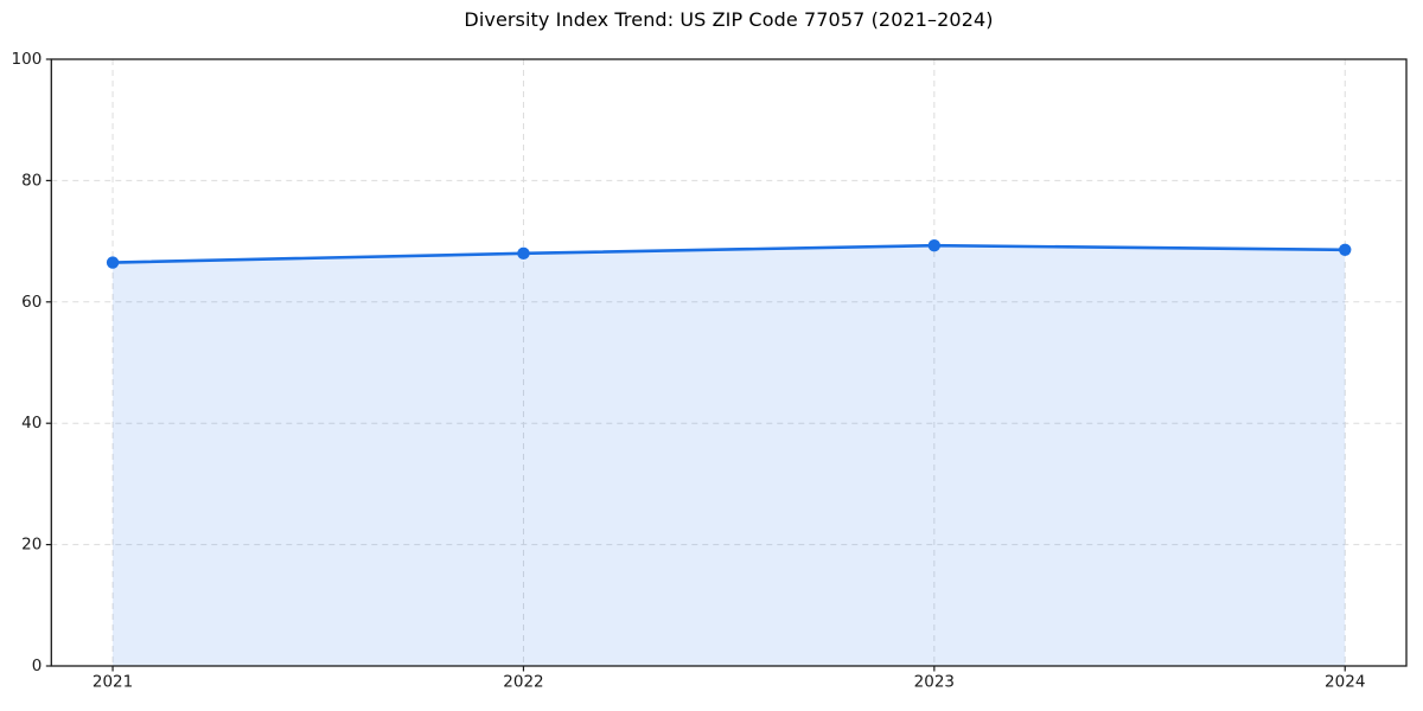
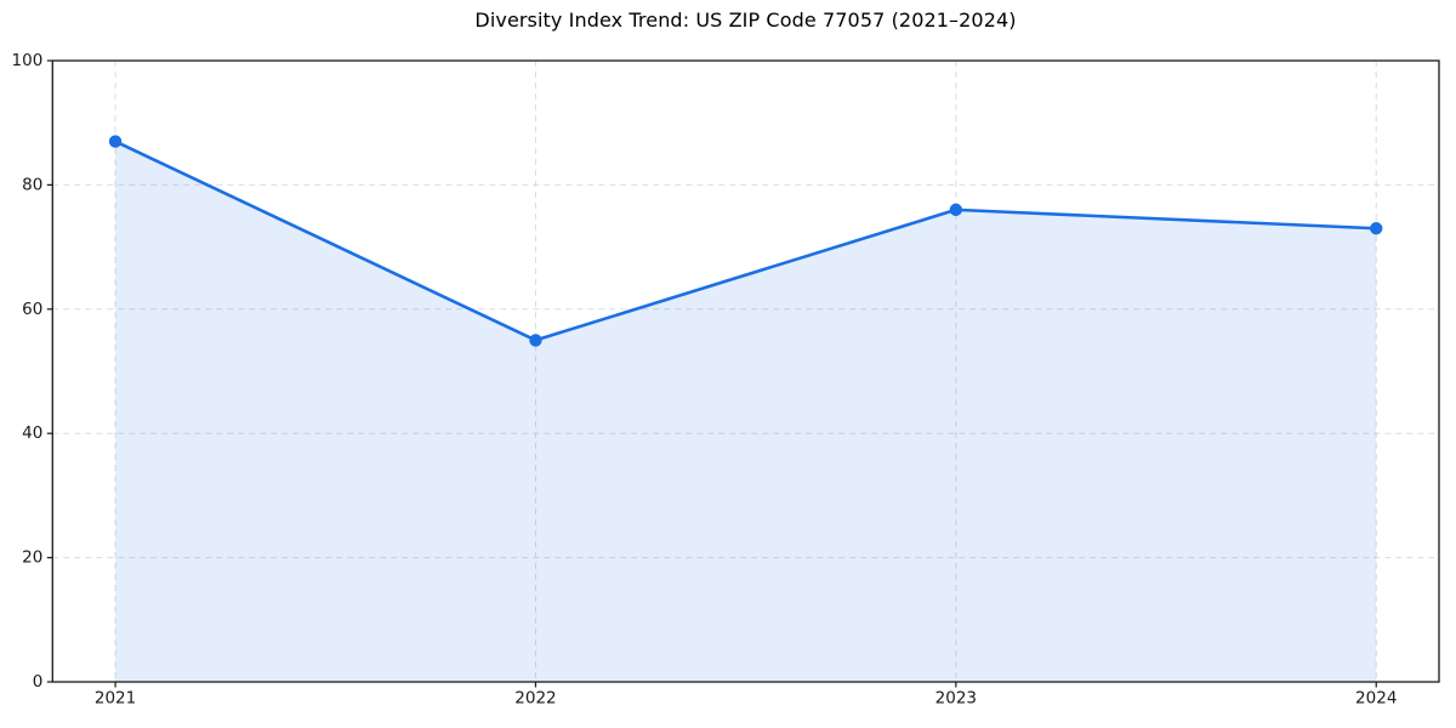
2021: 66 -> 87
2022: 68 -> 55
2023: 69 -> 76
2024: 69 -> 73
